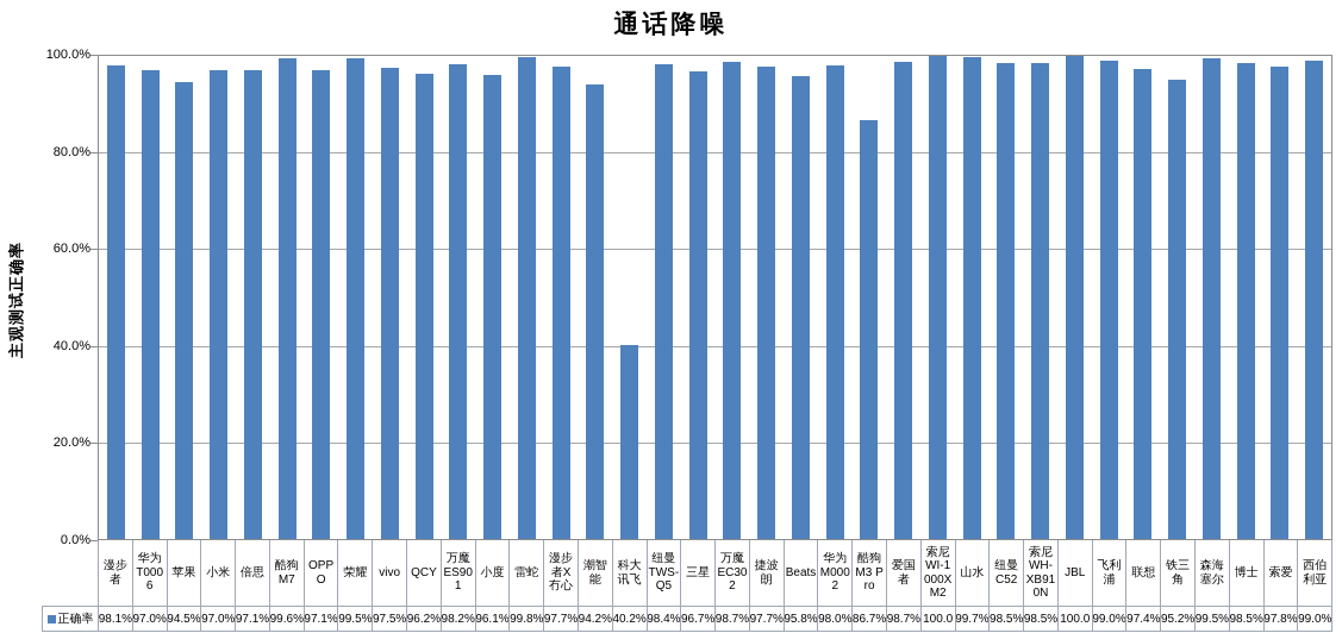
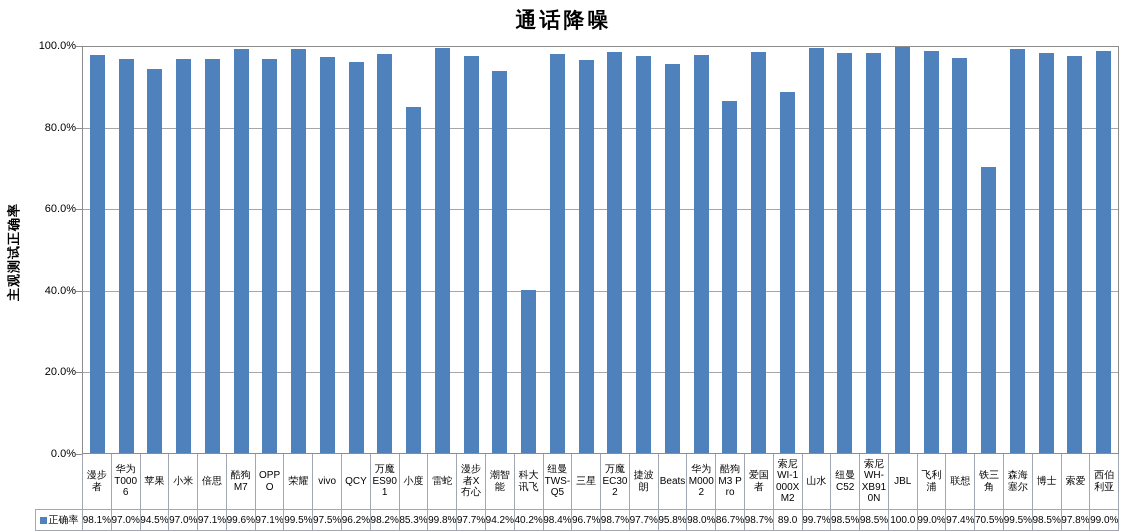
小度: 96.1% -> 85.3%
索尼WI-1000XM2: 100.0 -> 89.0
铁三角: 95.2% -> 70.5%
